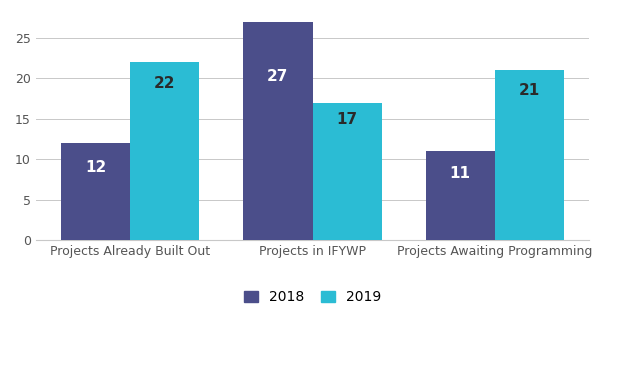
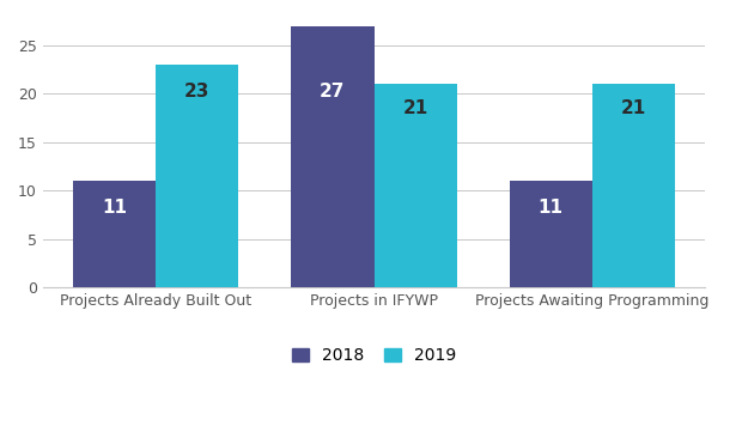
2018/Projects Already Built Out: 12 -> 11
2019/Projects Already Built Out: 22 -> 23
2019/Projects in IFYWP: 17 -> 21
